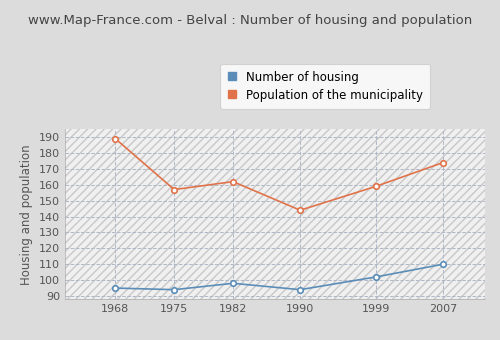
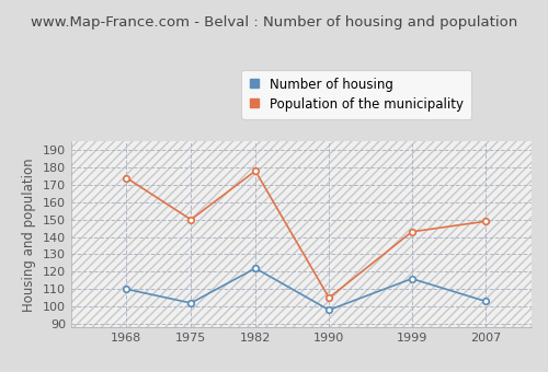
Number of housing/1968: 95 -> 110
Population of the municipality/1968: 189 -> 174
Number of housing/1975: 94 -> 102
Population of the municipality/1975: 157 -> 150
Number of housing/1982: 98 -> 122
Population of the municipality/1982: 162 -> 178
Number of housing/1990: 94 -> 98
Population of the municipality/1990: 144 -> 105
Number of housing/1999: 102 -> 116
Population of the municipality/1999: 159 -> 143
Number of housing/2007: 110 -> 103
Population of the municipality/2007: 174 -> 149
